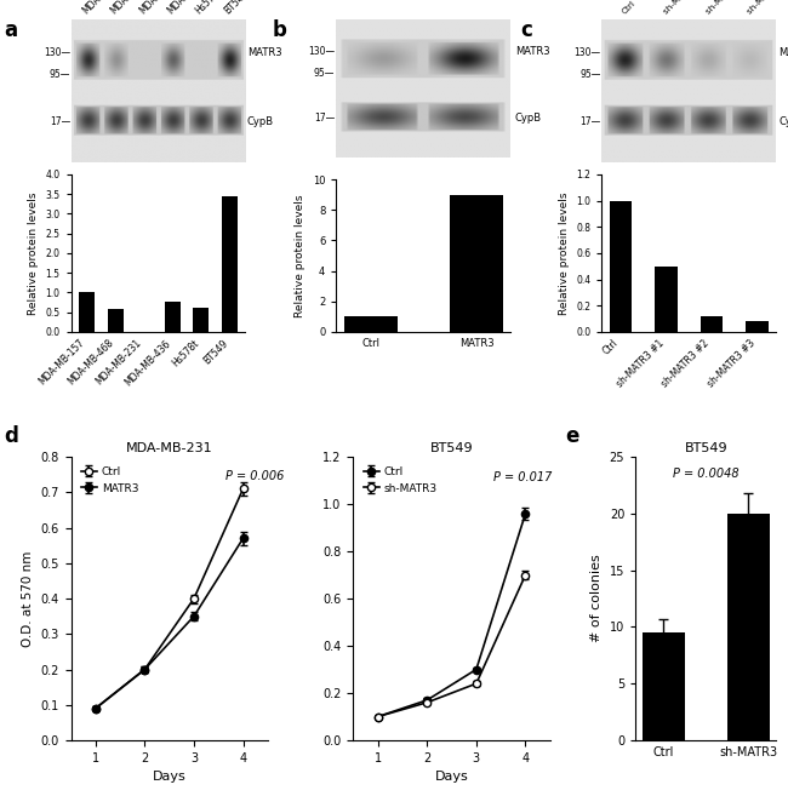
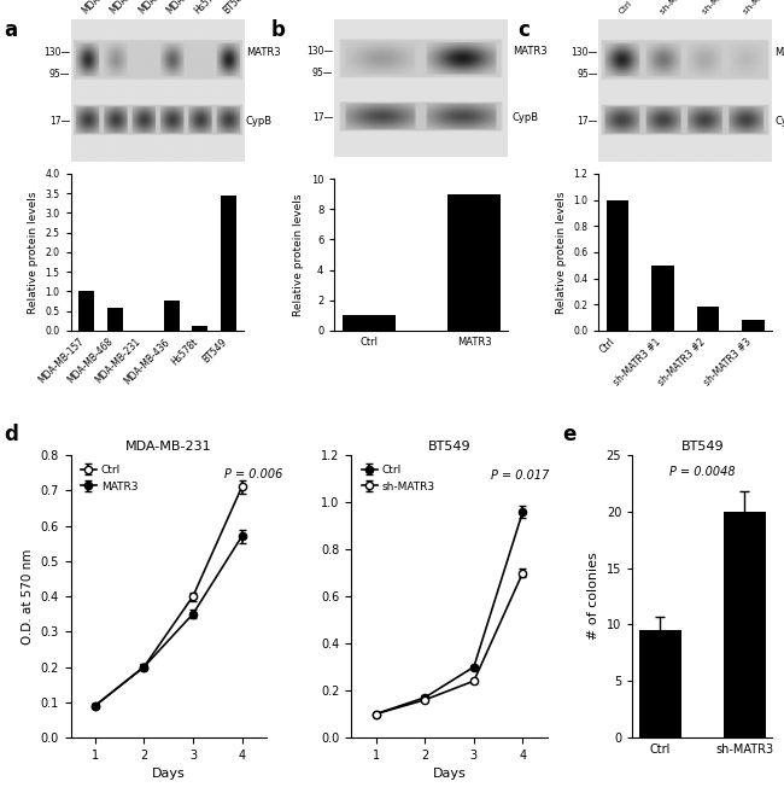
Hs578t: 0.60 -> 0.12
sh-MATR3 #2: 0.12 -> 0.18
